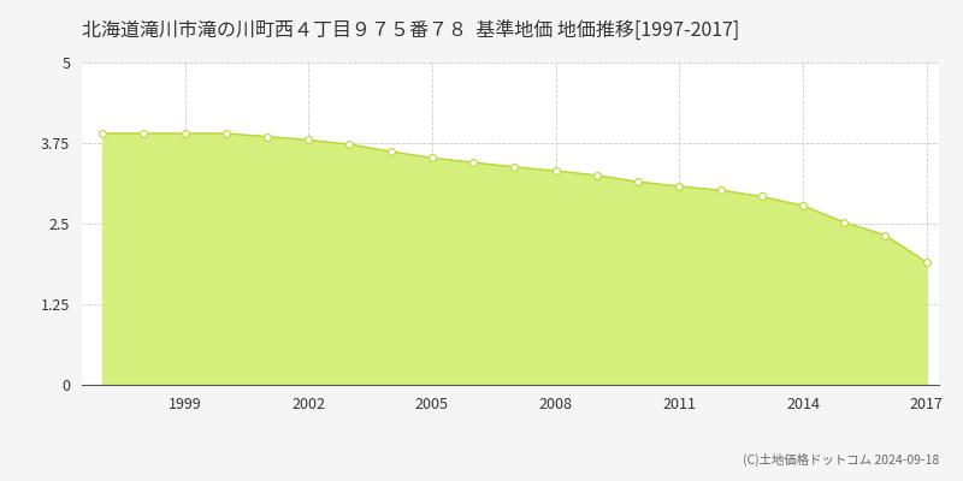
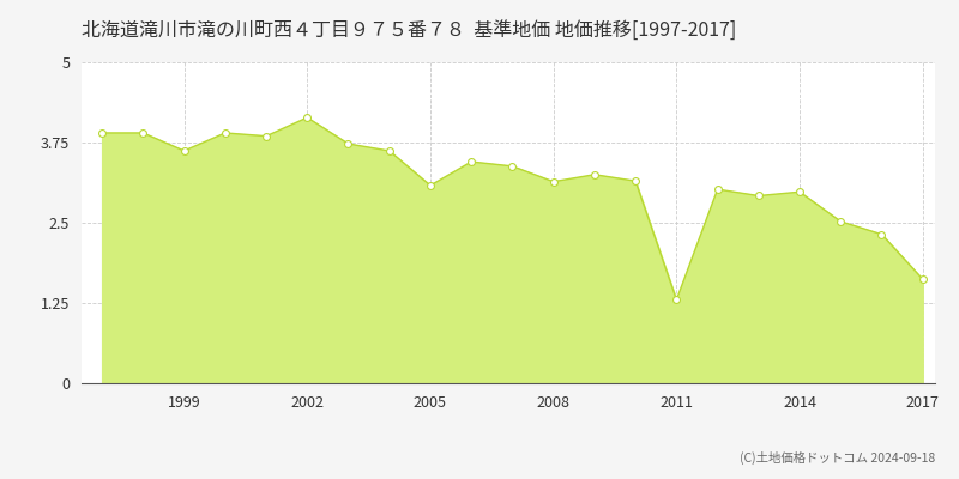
1999: 3.90 -> 3.62
2002: 3.80 -> 4.14
2005: 3.52 -> 3.08
2008: 3.32 -> 3.14
2011: 3.08 -> 1.30
2014: 2.78 -> 2.98
2017: 1.90 -> 1.62
